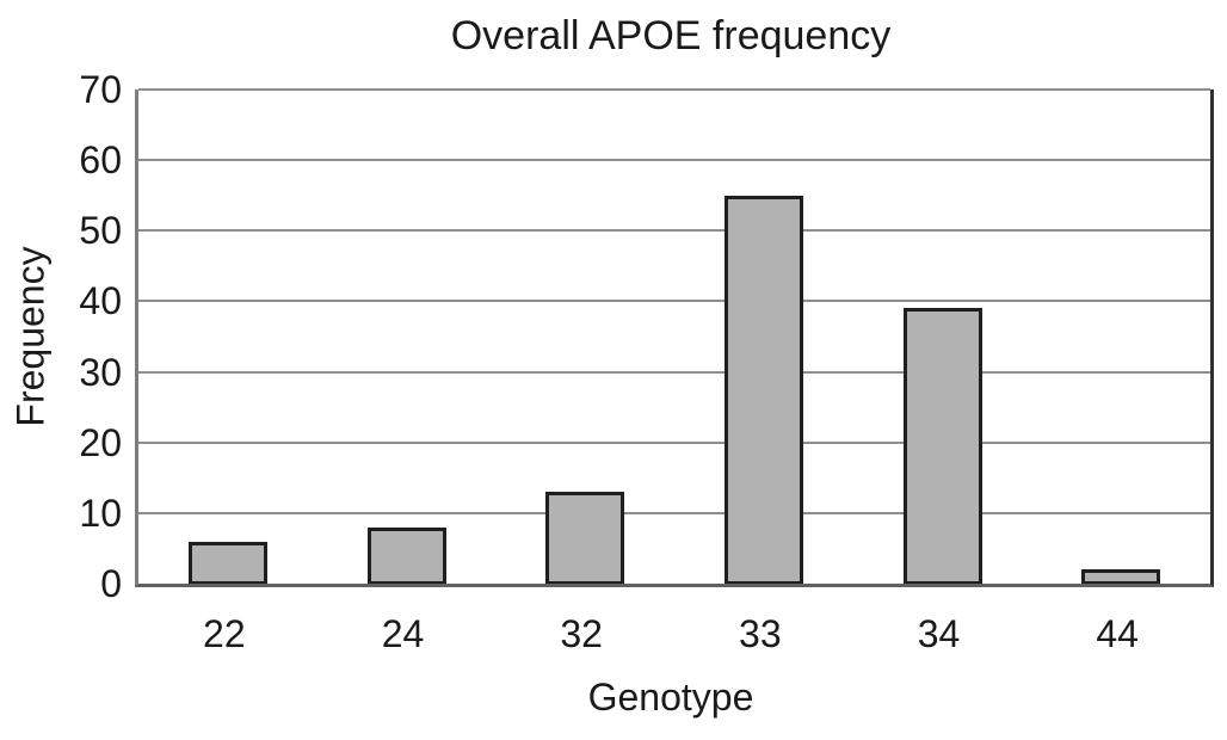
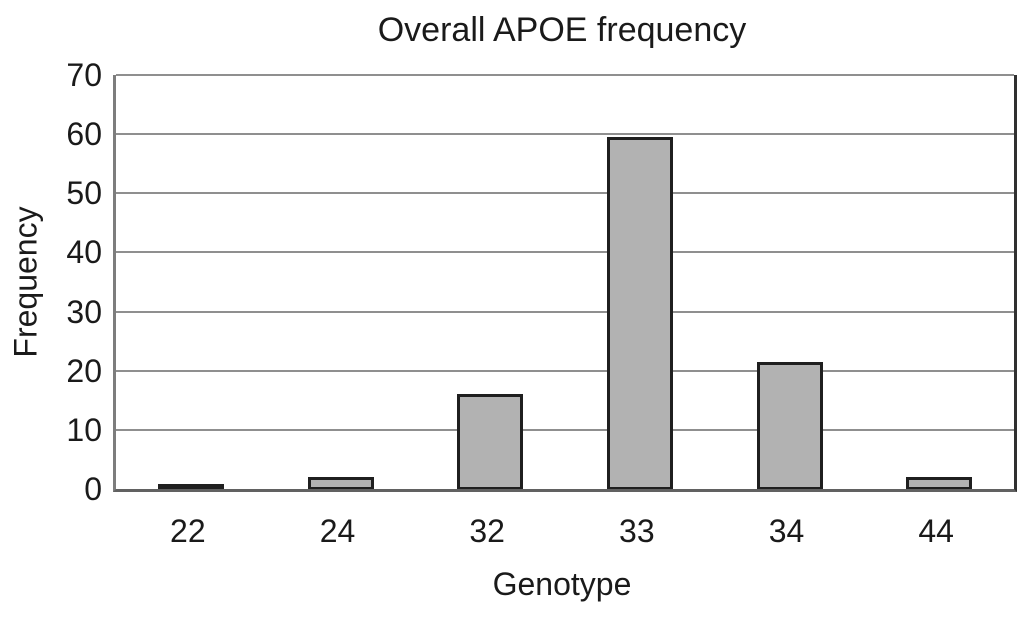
22: 6 -> 1
24: 8 -> 2
32: 13 -> 16
33: 55 -> 60
34: 39 -> 22
